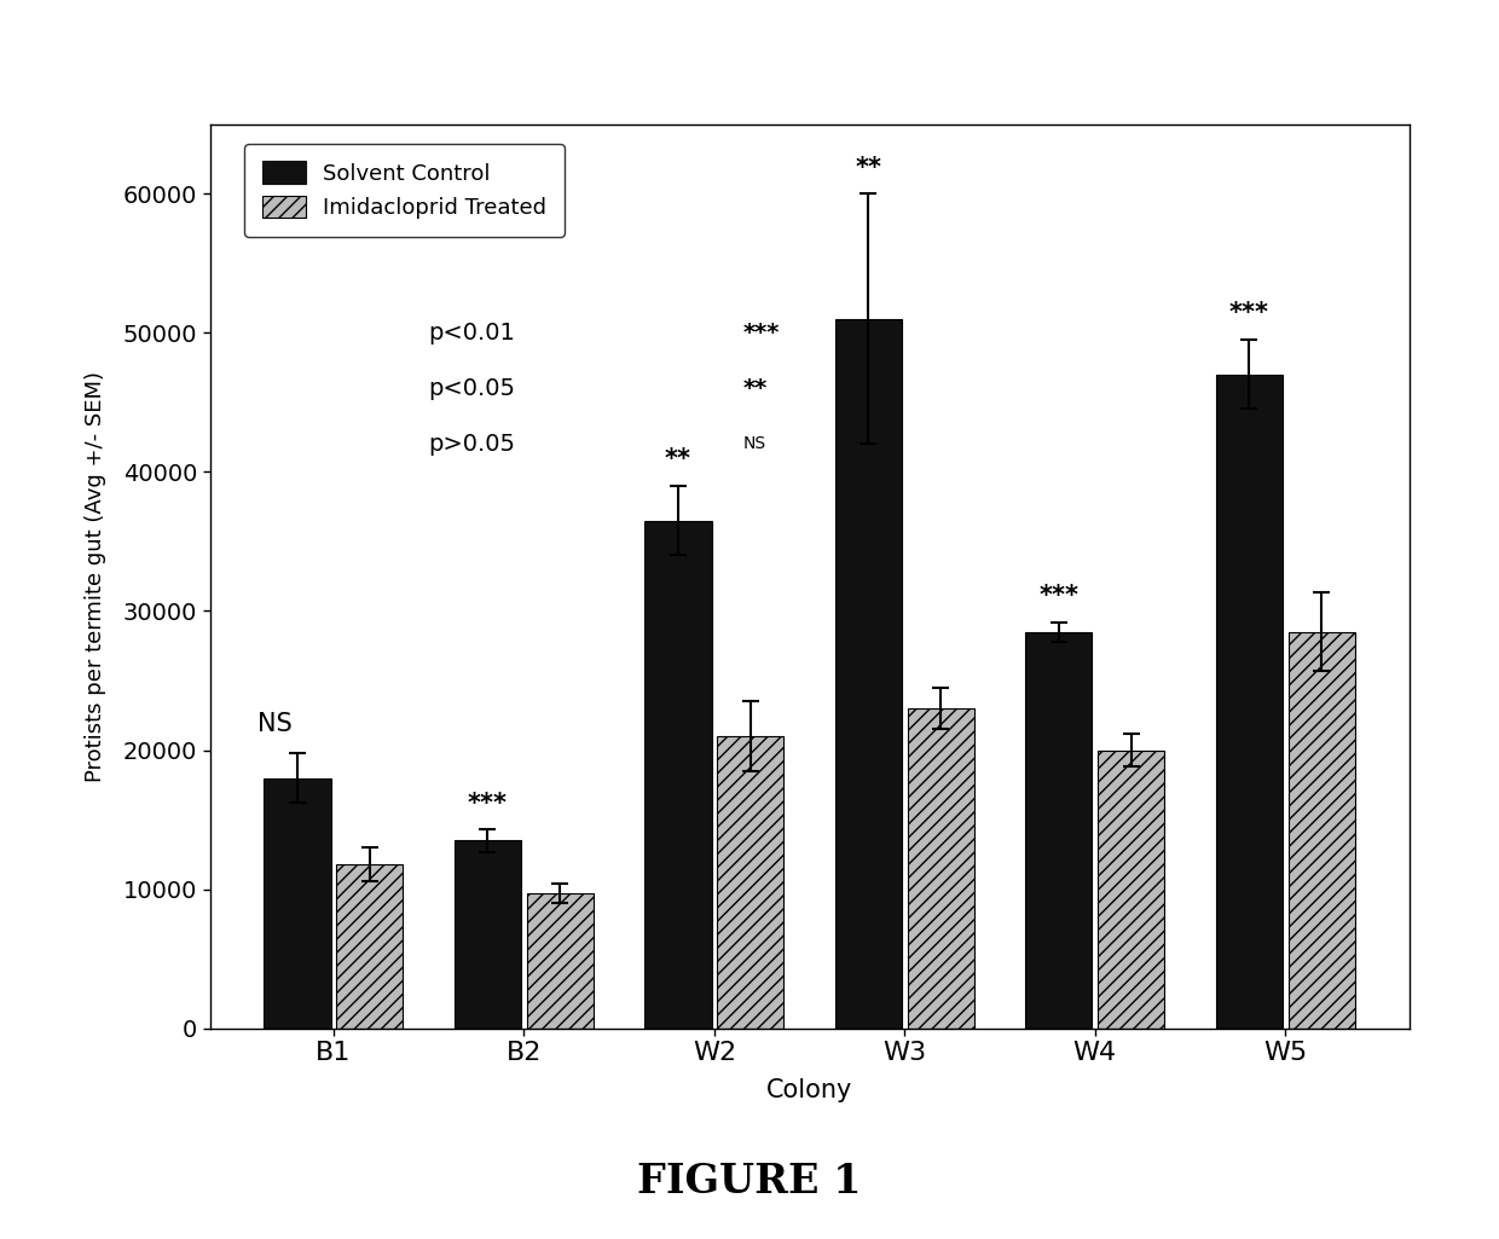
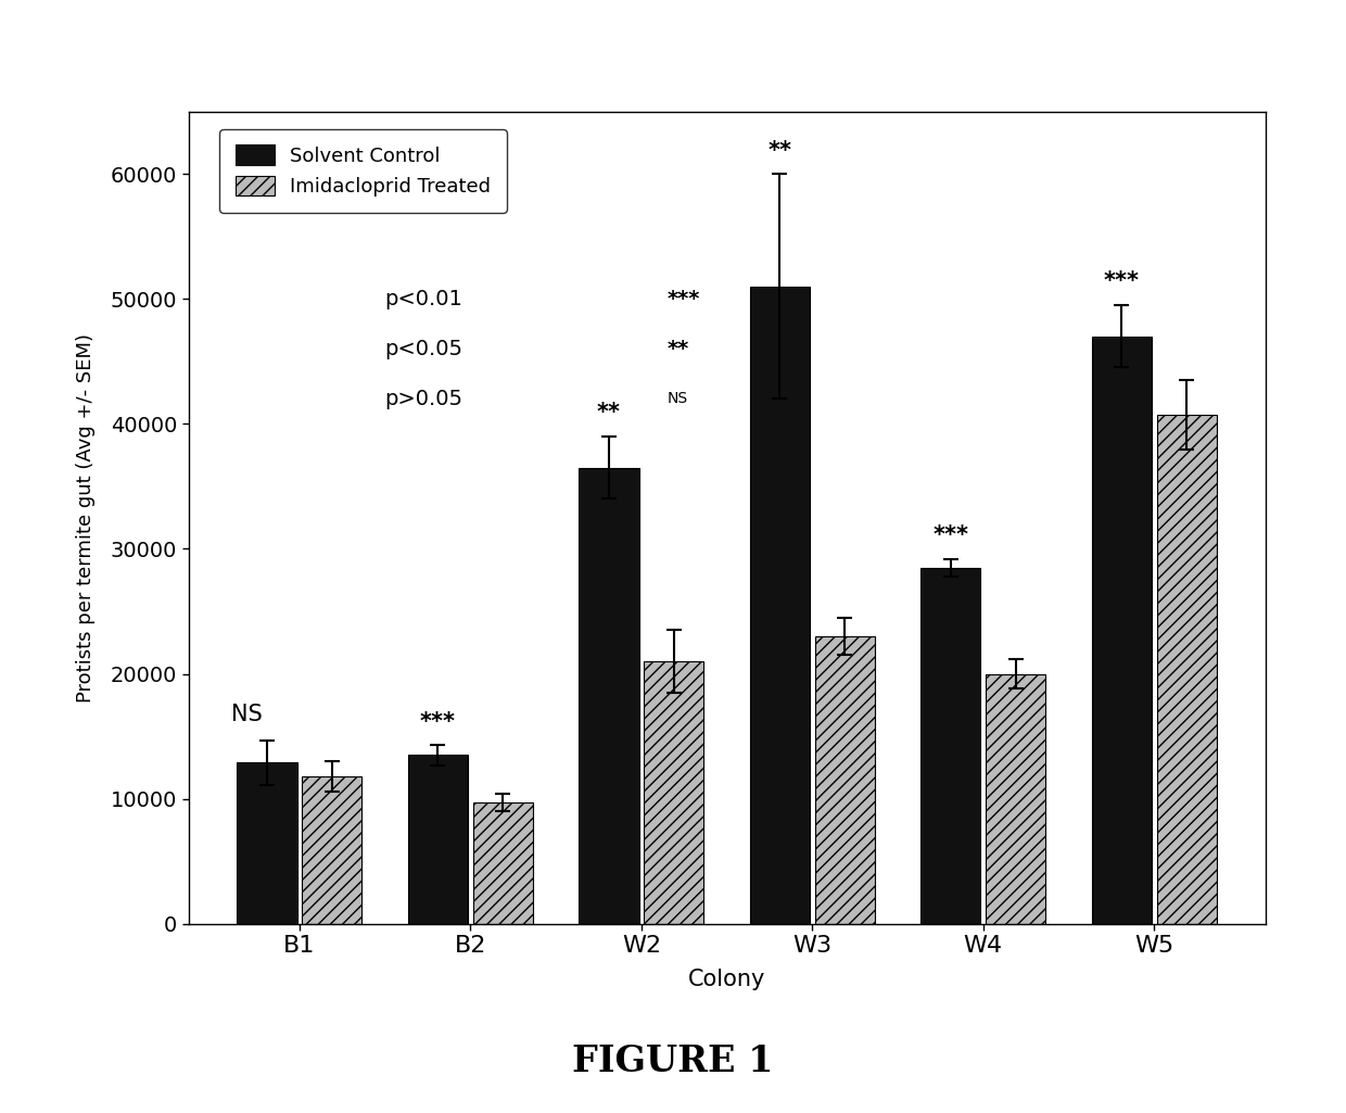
Solvent Control/B1: 18000 -> 12900
Imidacloprid Treated/W5: 28500 -> 40700
